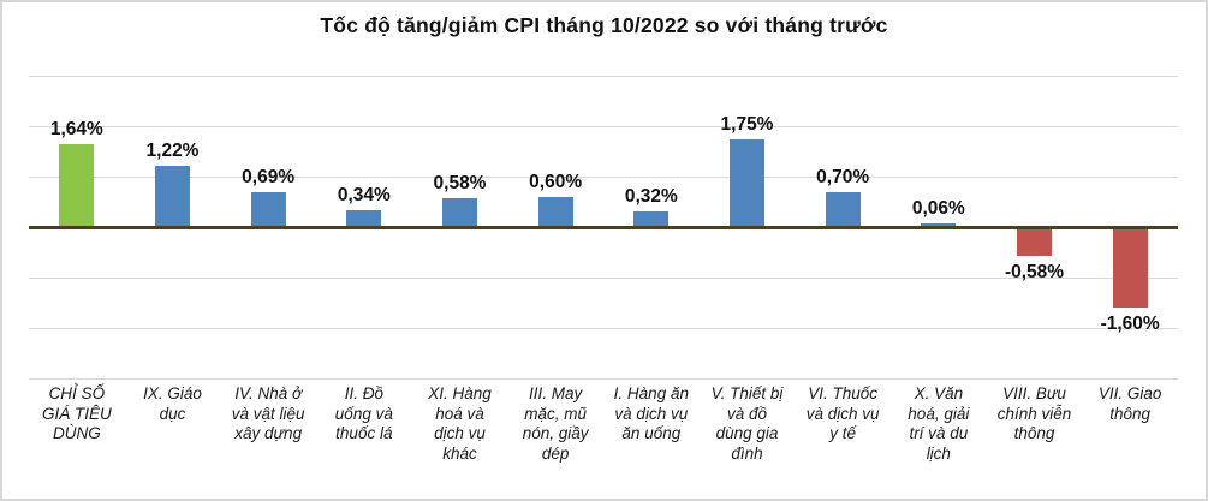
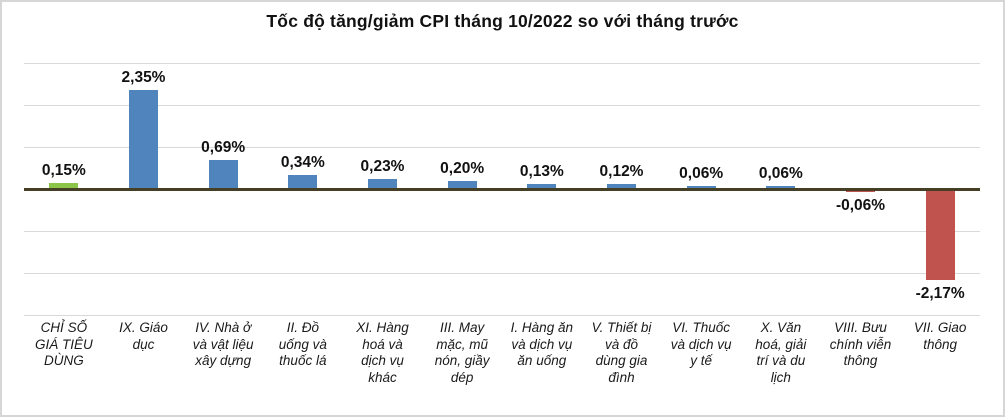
CHỈ SỐ GIÁ TIÊU DÙNG: 1,64% -> 0,15%
IX. Giáo dục: 1,22% -> 2,35%
XI. Hàng hoá và dịch vụ khác: 0,58% -> 0,23%
III. May mặc, mũ nón, giầy dép: 0,60% -> 0,20%
I. Hàng ăn và dịch vụ ăn uống: 0,32% -> 0,13%
V. Thiết bị và đồ dùng gia đình: 1,75% -> 0,12%
VI. Thuốc và dịch vụ y tế: 0,70% -> 0,06%
VIII. Bưu chính viễn thông: -0,58% -> -0,06%
VII. Giao thông: -1,60% -> -2,17%
